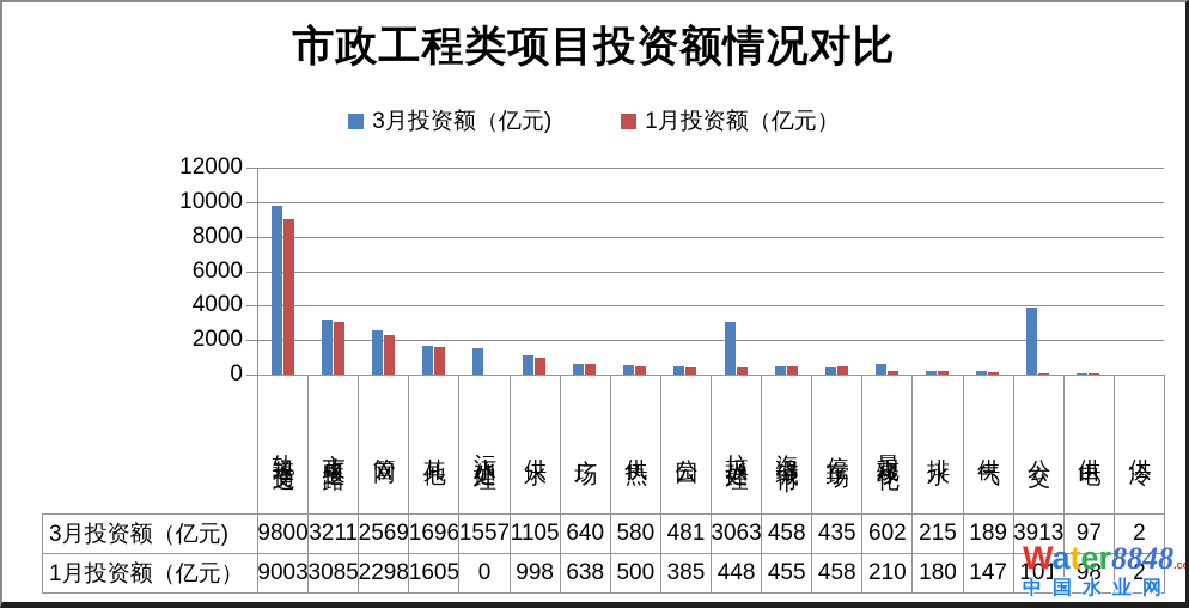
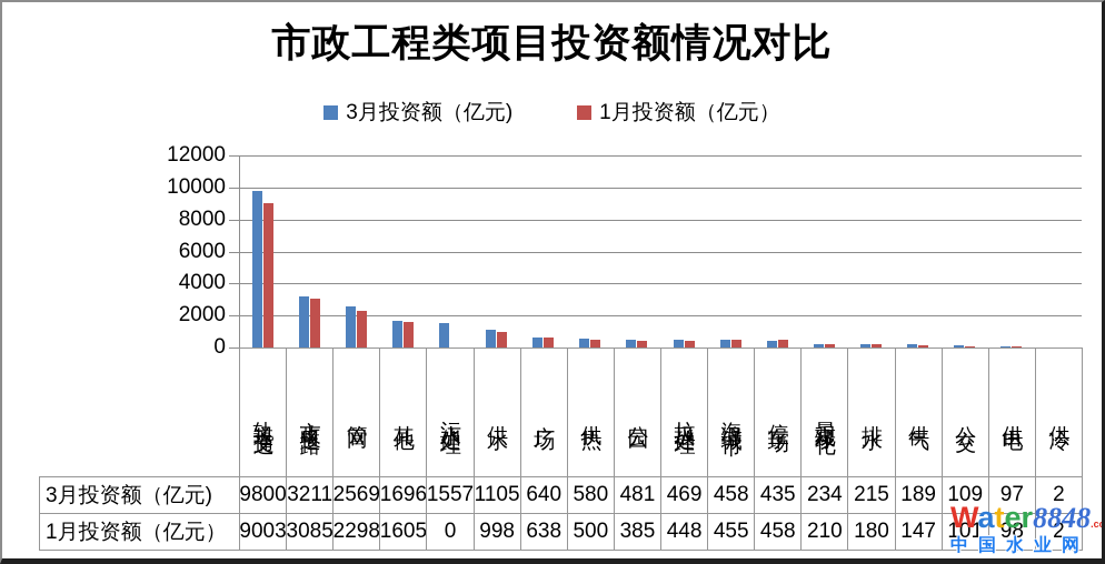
3月投资额（亿元)/垃圾处理: 3063 -> 469
3月投资额（亿元)/景观绿化: 602 -> 234
3月投资额（亿元)/公交: 3913 -> 109
